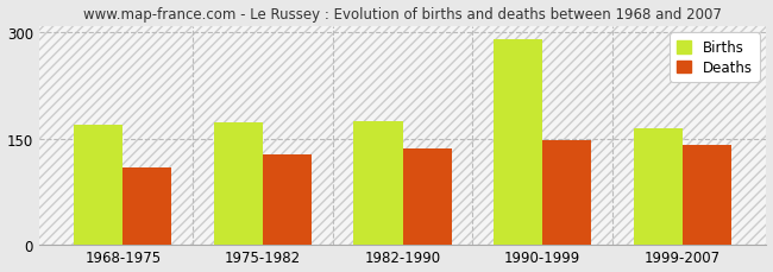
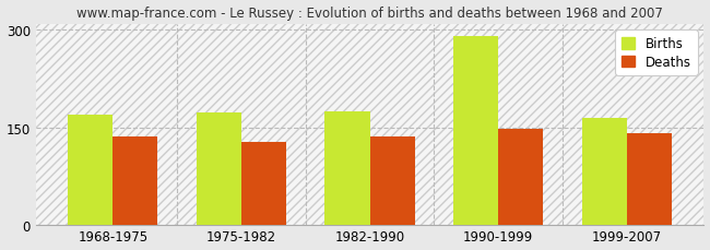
Deaths/1968-1975: 108 -> 136
